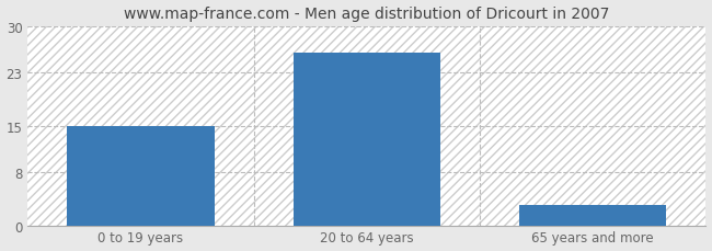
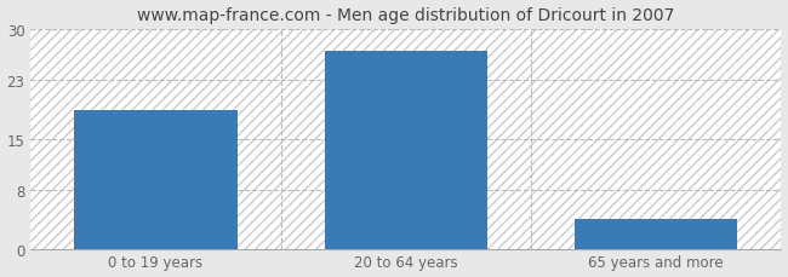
0 to 19 years: 15 -> 19
20 to 64 years: 26 -> 27
65 years and more: 3 -> 4
